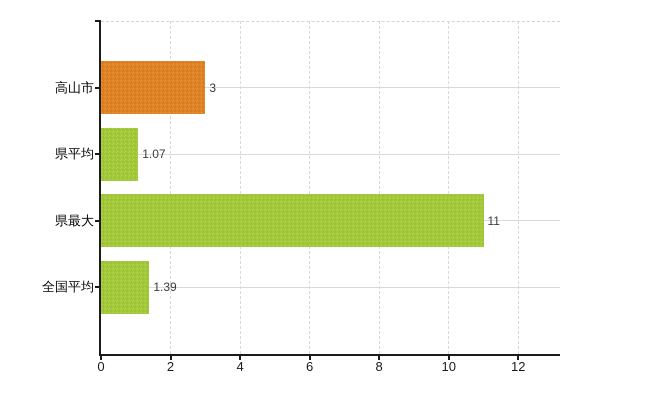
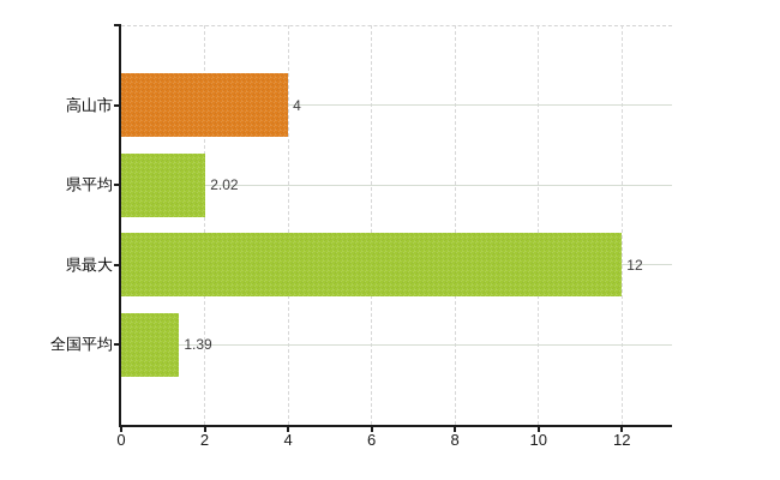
高山市: 3 -> 4
県平均: 1.07 -> 2.02
県最大: 11 -> 12
